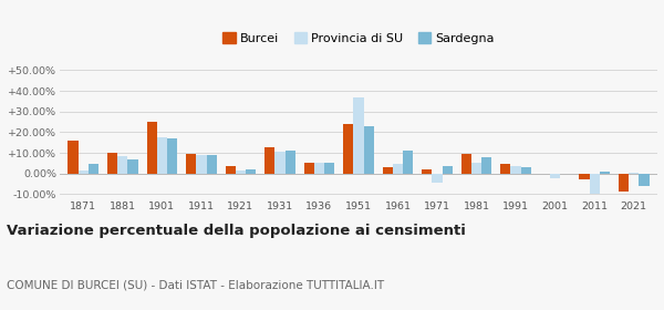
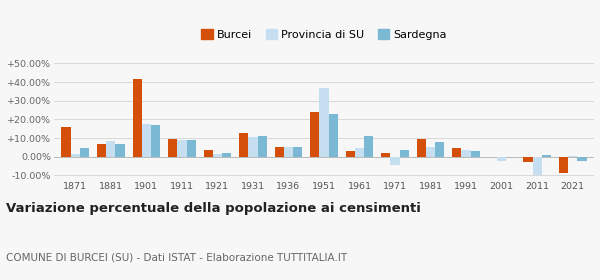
Burcei/1881: 10% -> 7%
Burcei/1901: 25% -> 42%
Sardegna/2021: -6% -> -2%
